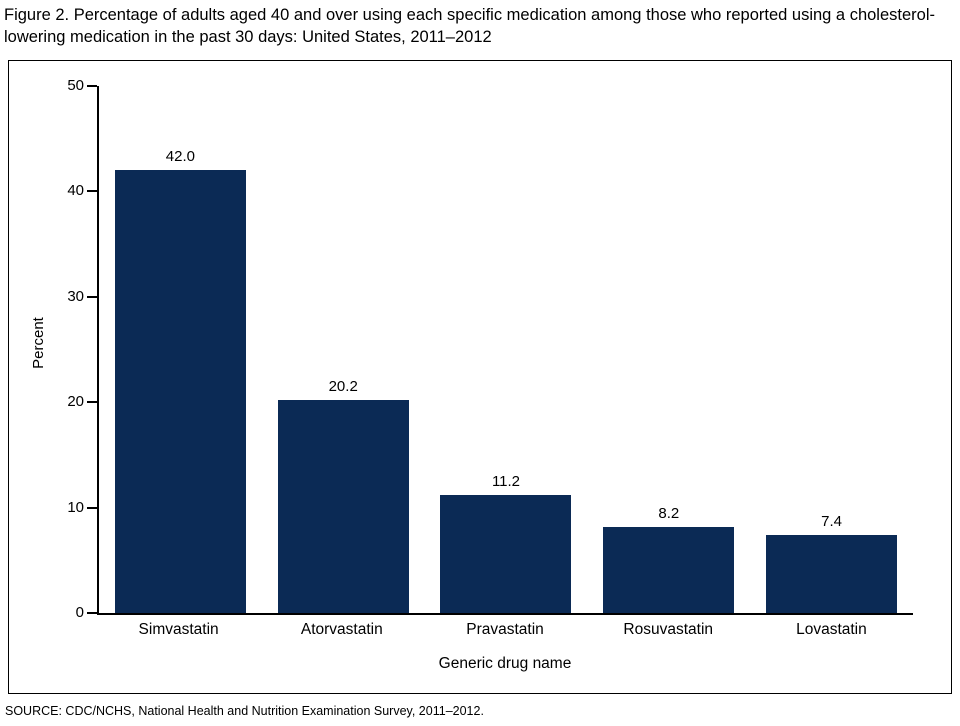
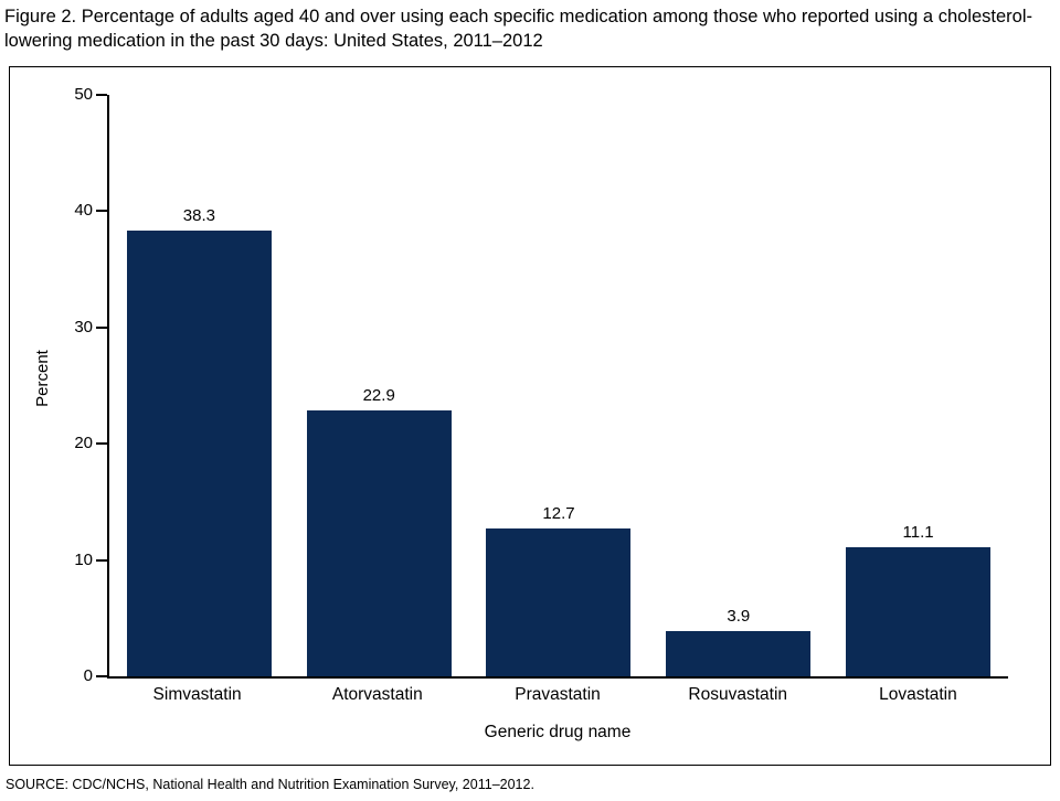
Simvastatin: 42.0 -> 38.3
Atorvastatin: 20.2 -> 22.9
Pravastatin: 11.2 -> 12.7
Rosuvastatin: 8.2 -> 3.9
Lovastatin: 7.4 -> 11.1
